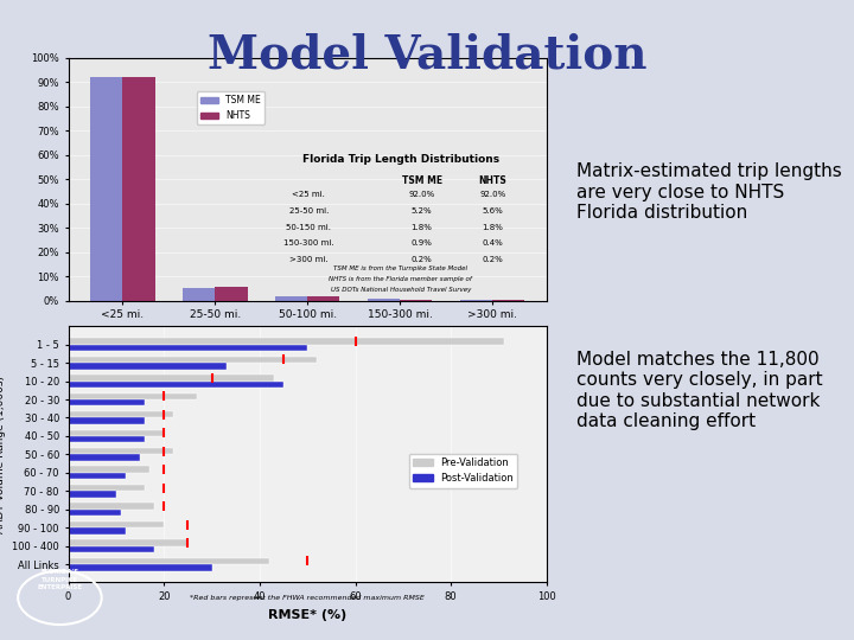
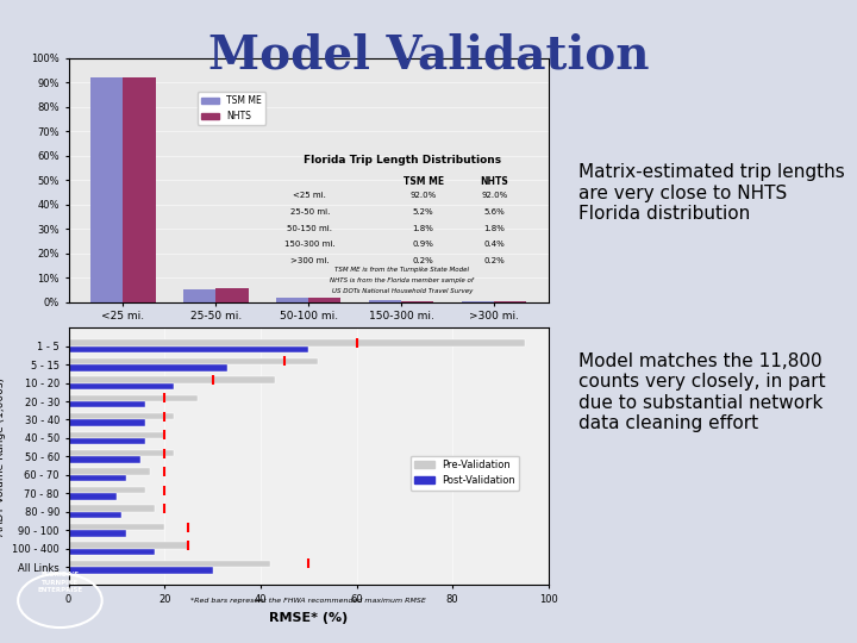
Pre-Validation/1 - 5: 91 -> 95
Post-Validation/10 - 20: 45 -> 22
